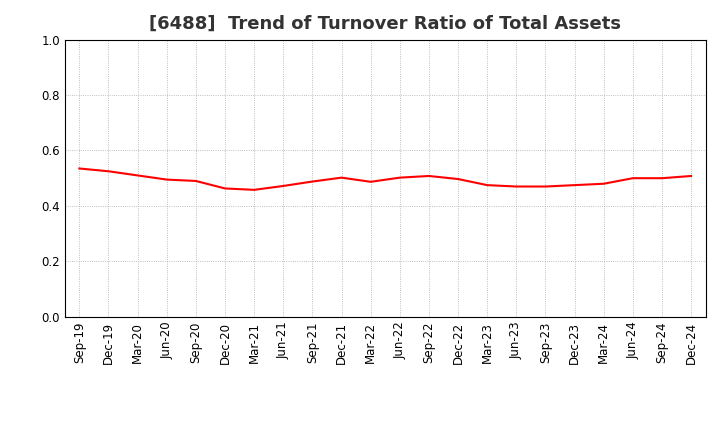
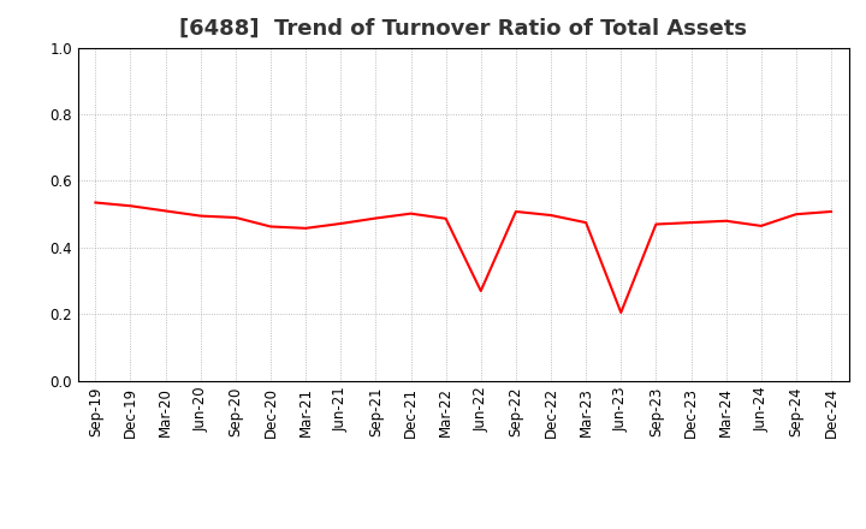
Jun-22: 0.502 -> 0.270
Jun-23: 0.470 -> 0.205
Jun-24: 0.500 -> 0.465
